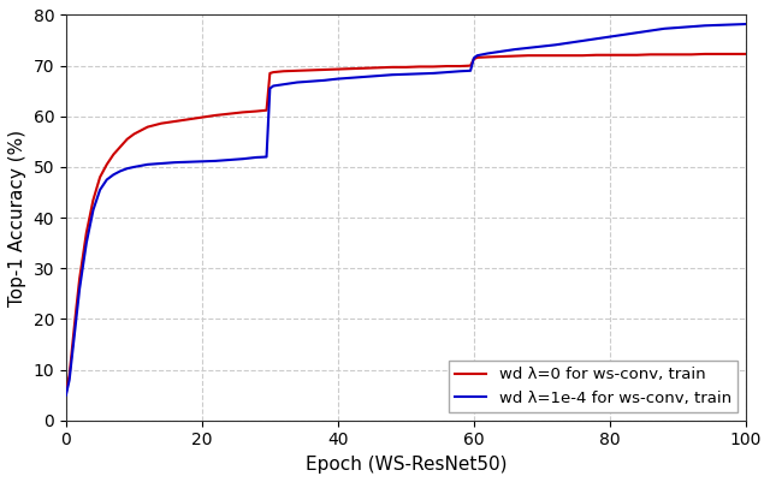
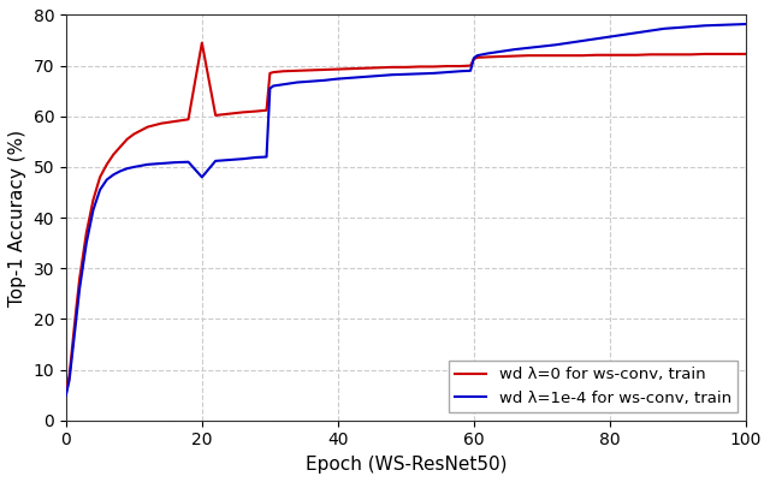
wd λ=1e-4 for ws-conv, train/20: 51.1 -> 48.0
wd λ=0 for ws-conv, train/20: 59.8 -> 74.5
